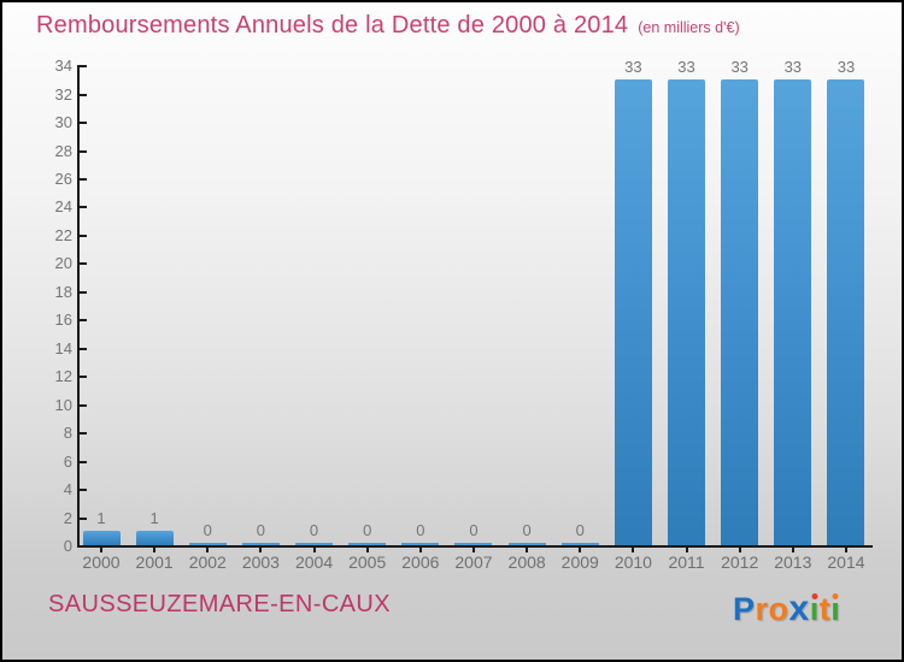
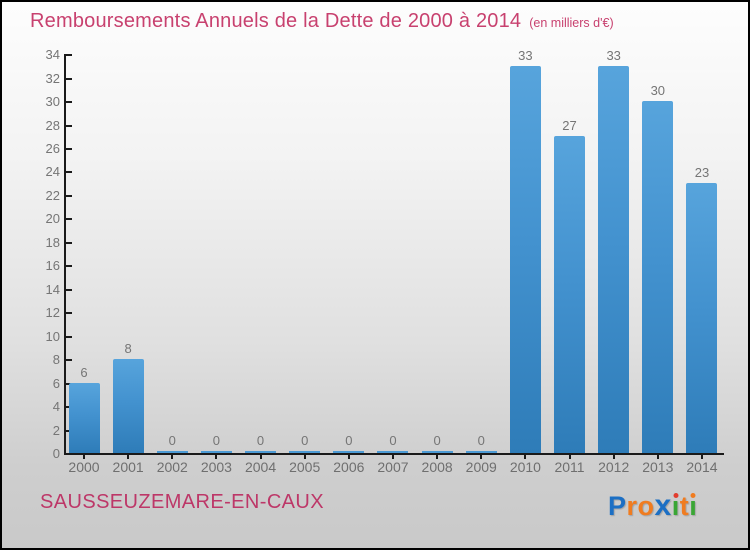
2000: 1 -> 6
2001: 1 -> 8
2011: 33 -> 27
2013: 33 -> 30
2014: 33 -> 23
